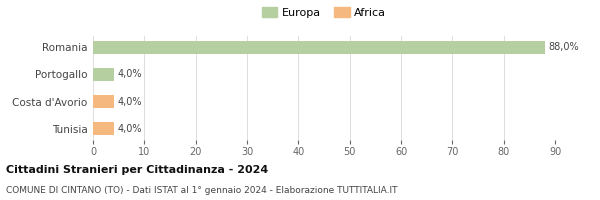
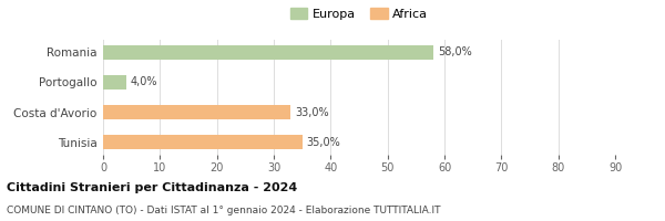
Romania: 88,0% -> 58,0%
Costa d'Avorio: 4,0% -> 33,0%
Tunisia: 4,0% -> 35,0%
